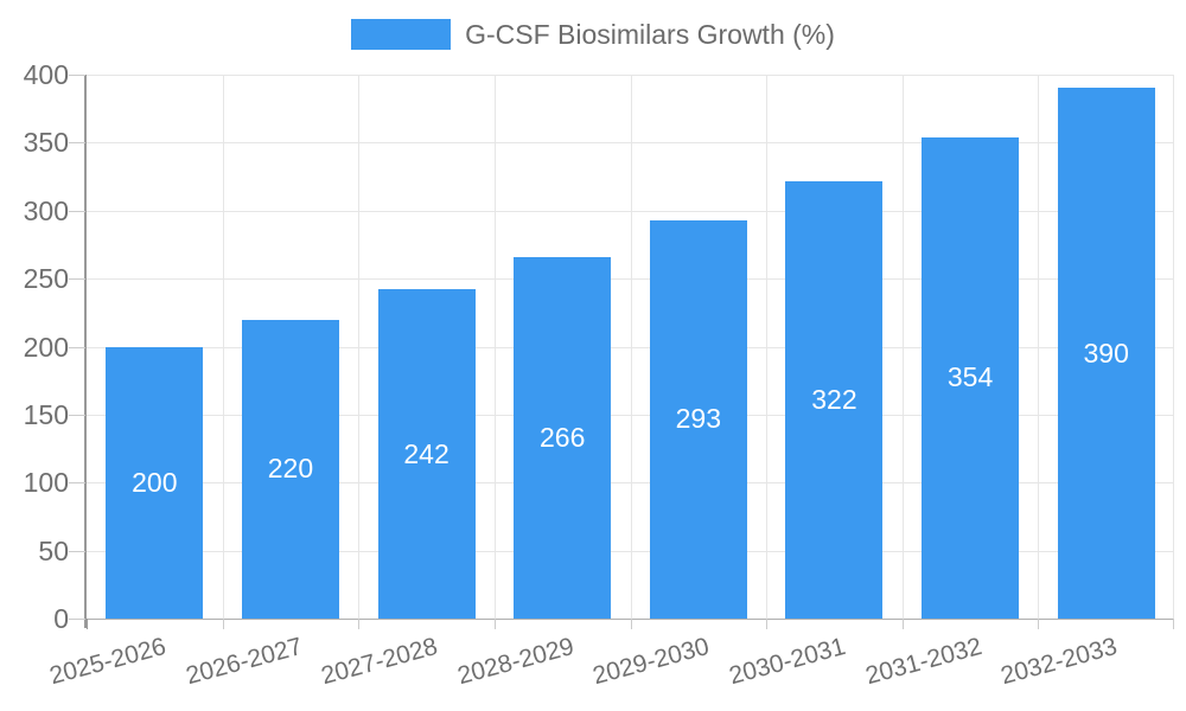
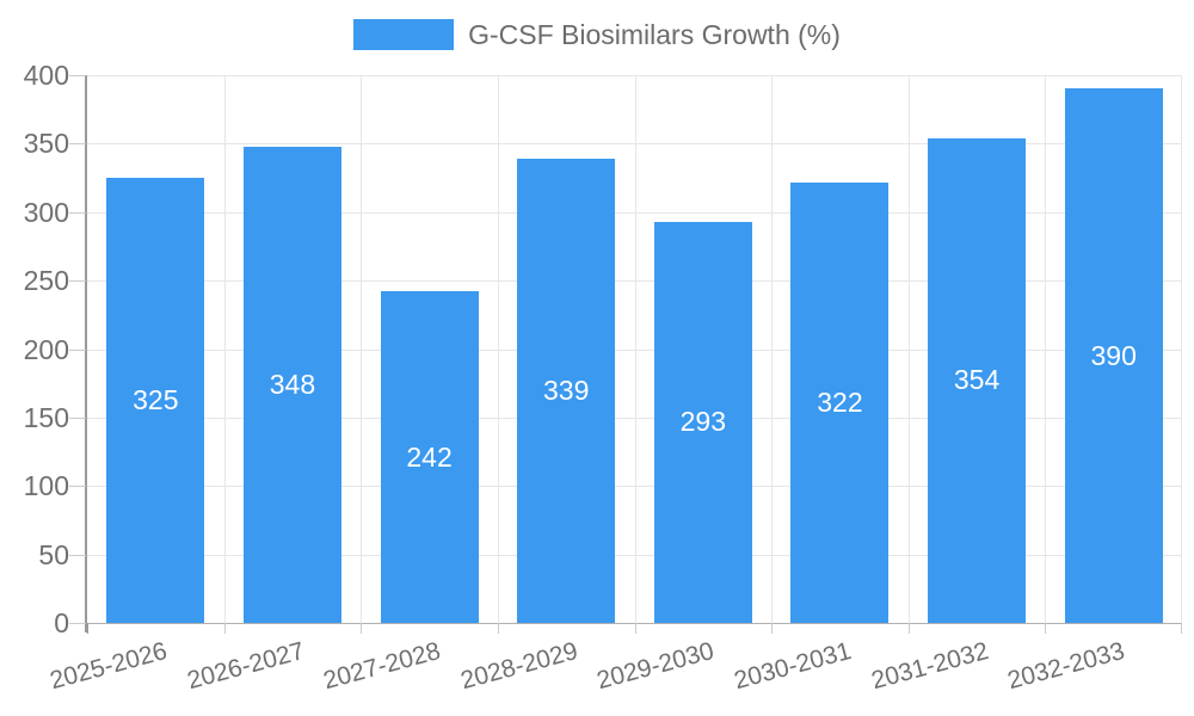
2025-2026: 200 -> 325
2026-2027: 220 -> 348
2028-2029: 266 -> 339
